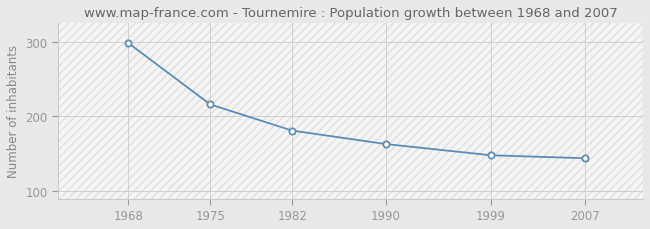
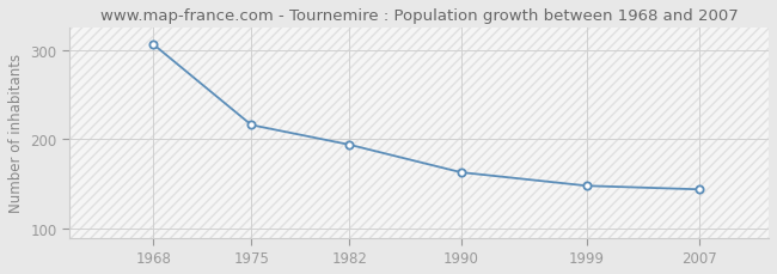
1968: 298 -> 306
1982: 181 -> 194
